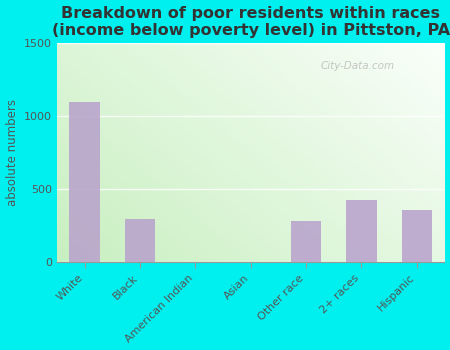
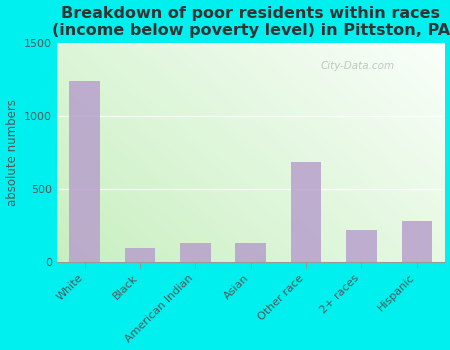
White: 1100 -> 1240
Black: 300 -> 100
American Indian: 0 -> 130
Asian: 0 -> 130
Other race: 280 -> 690
2+ races: 430 -> 220
Hispanic: 360 -> 280
